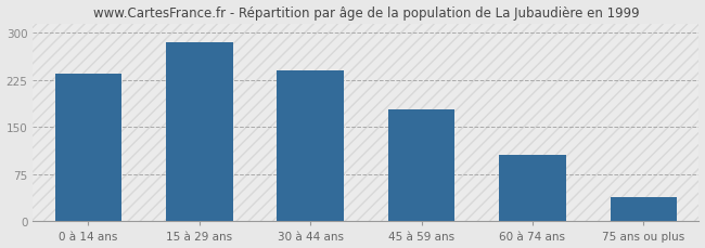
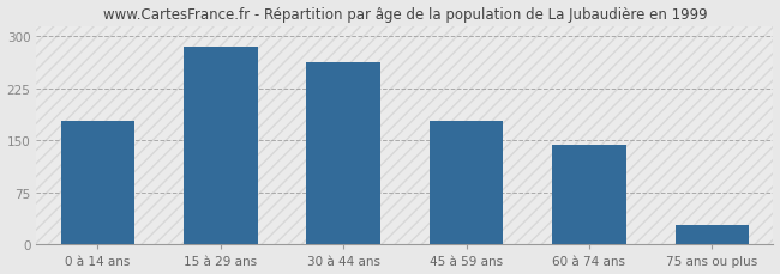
0 à 14 ans: 235 -> 178
30 à 44 ans: 240 -> 262
60 à 74 ans: 105 -> 144
75 ans ou plus: 38 -> 28
